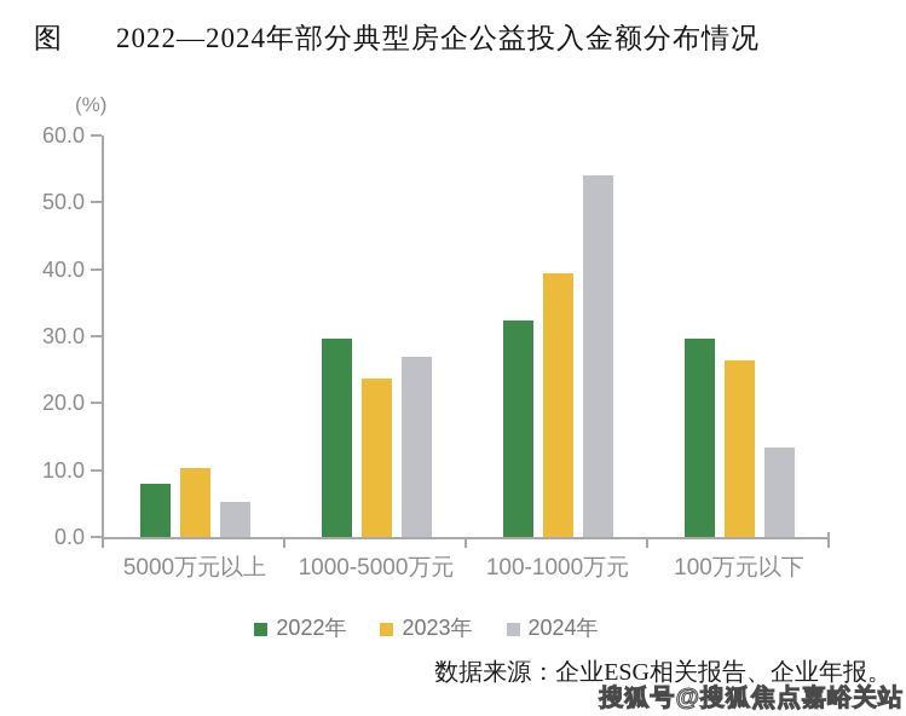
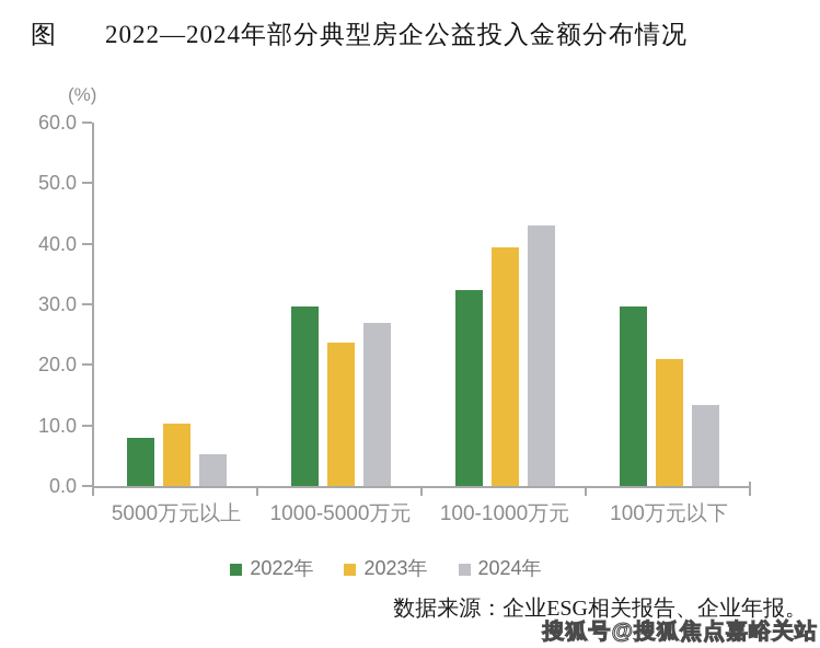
2024年/100-1000万元: 54 -> 43
2023年/100万元以下: 26 -> 21
